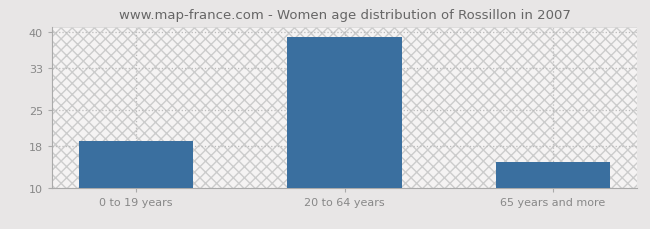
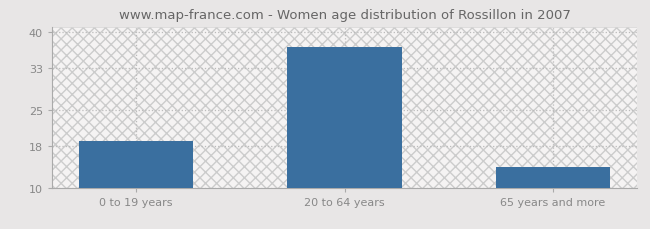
20 to 64 years: 39 -> 37
65 years and more: 15 -> 14
